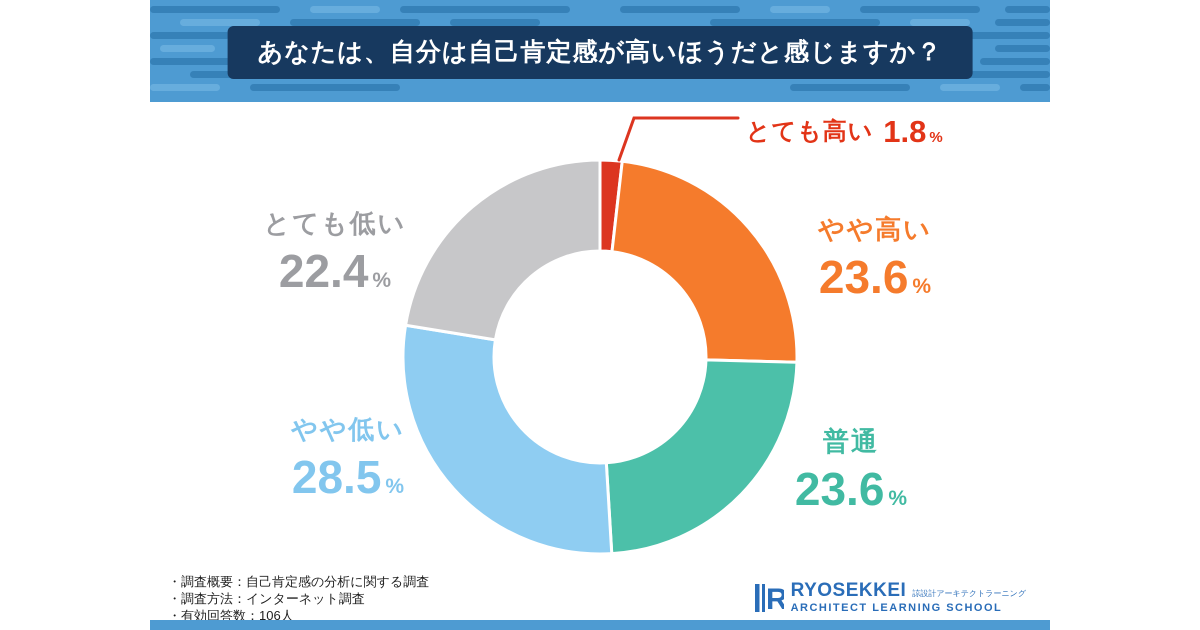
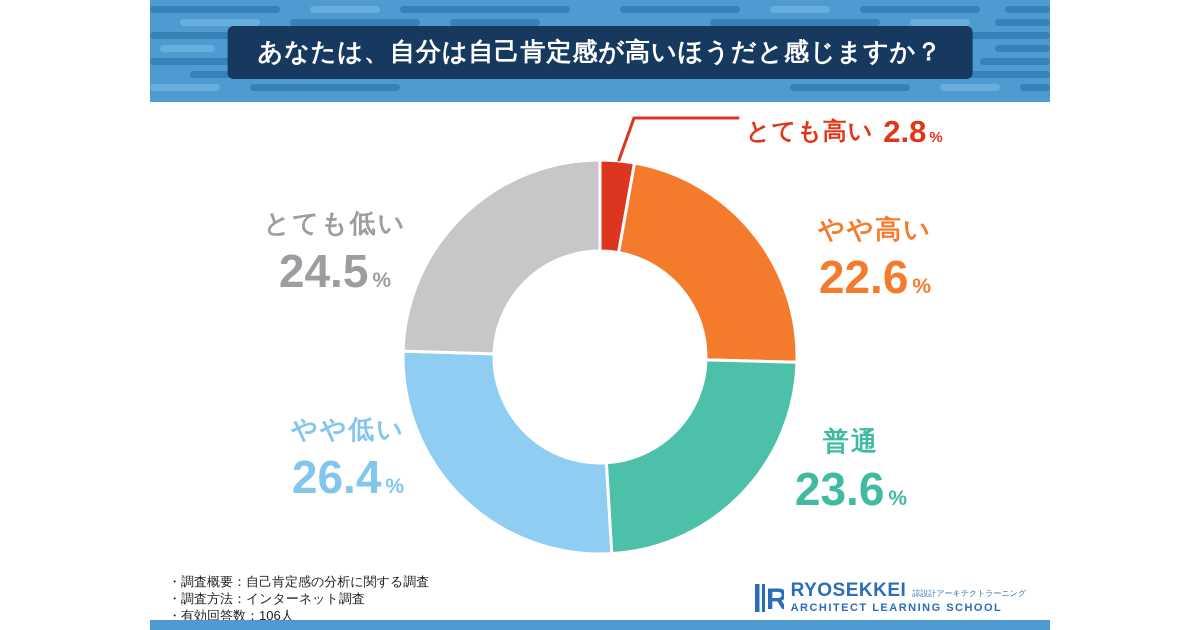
とても高い: 1.8 -> 2.8
やや高い: 23.6 -> 22.6
やや低い: 28.5 -> 26.4
とても低い: 22.4 -> 24.5
